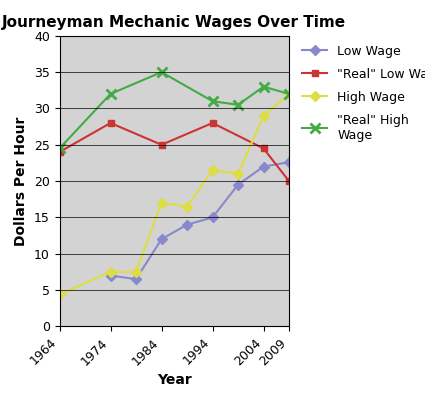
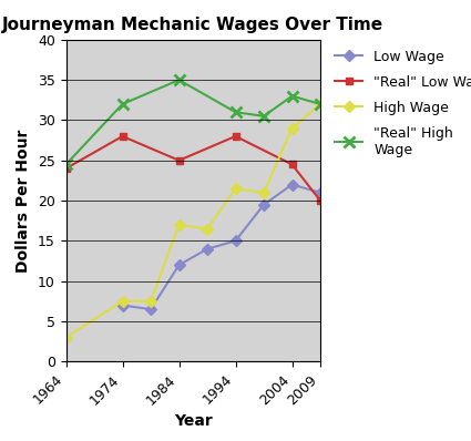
High Wage/1964: 4.4 -> 3.0
Low Wage/2009: 22.6 -> 21.0
